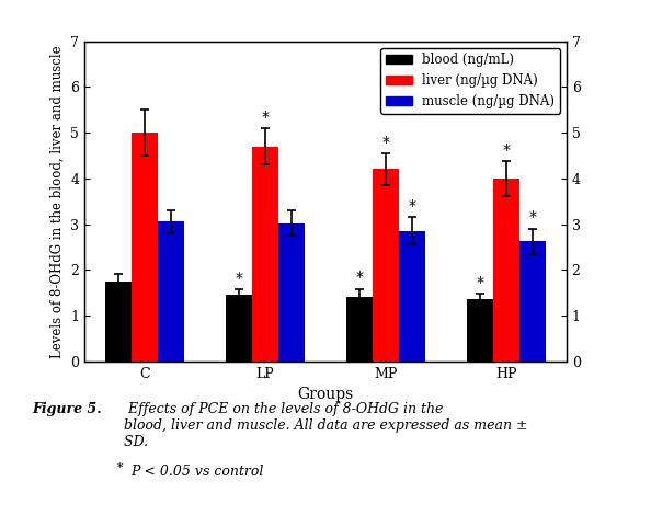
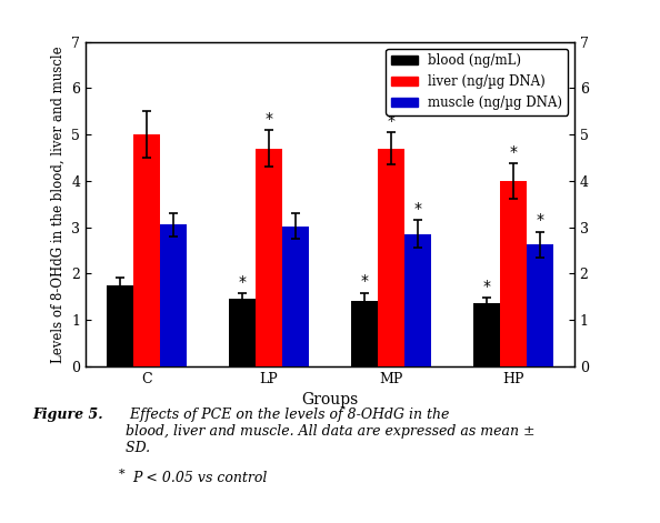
liver (ng/µg DNA)/MP: 4.2 -> 4.7
